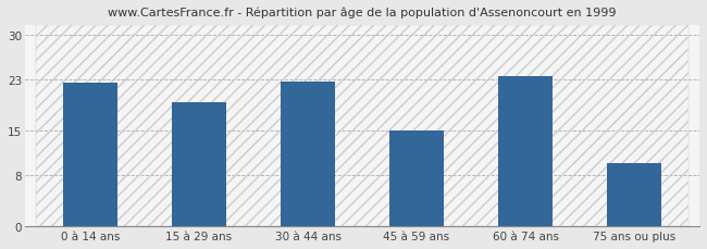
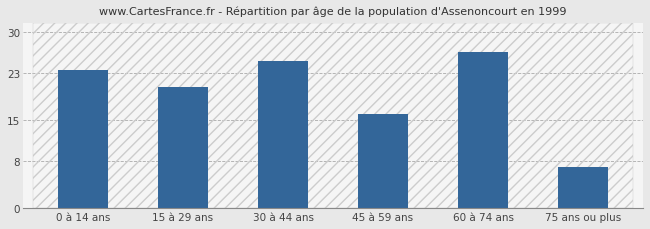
0 à 14 ans: 22.4 -> 23.5
15 à 29 ans: 19.4 -> 20.5
30 à 44 ans: 22.6 -> 25.0
45 à 59 ans: 15.0 -> 16.0
60 à 74 ans: 23.4 -> 26.5
75 ans ou plus: 9.8 -> 7.0
